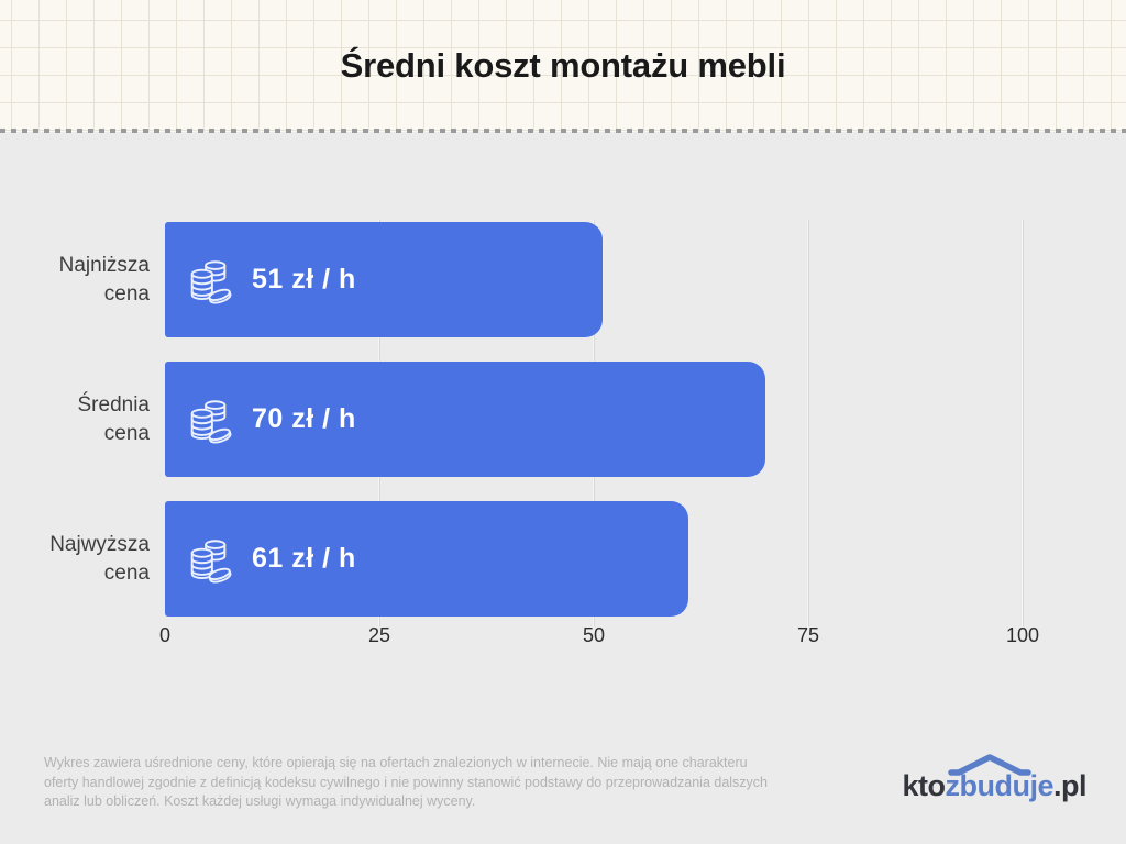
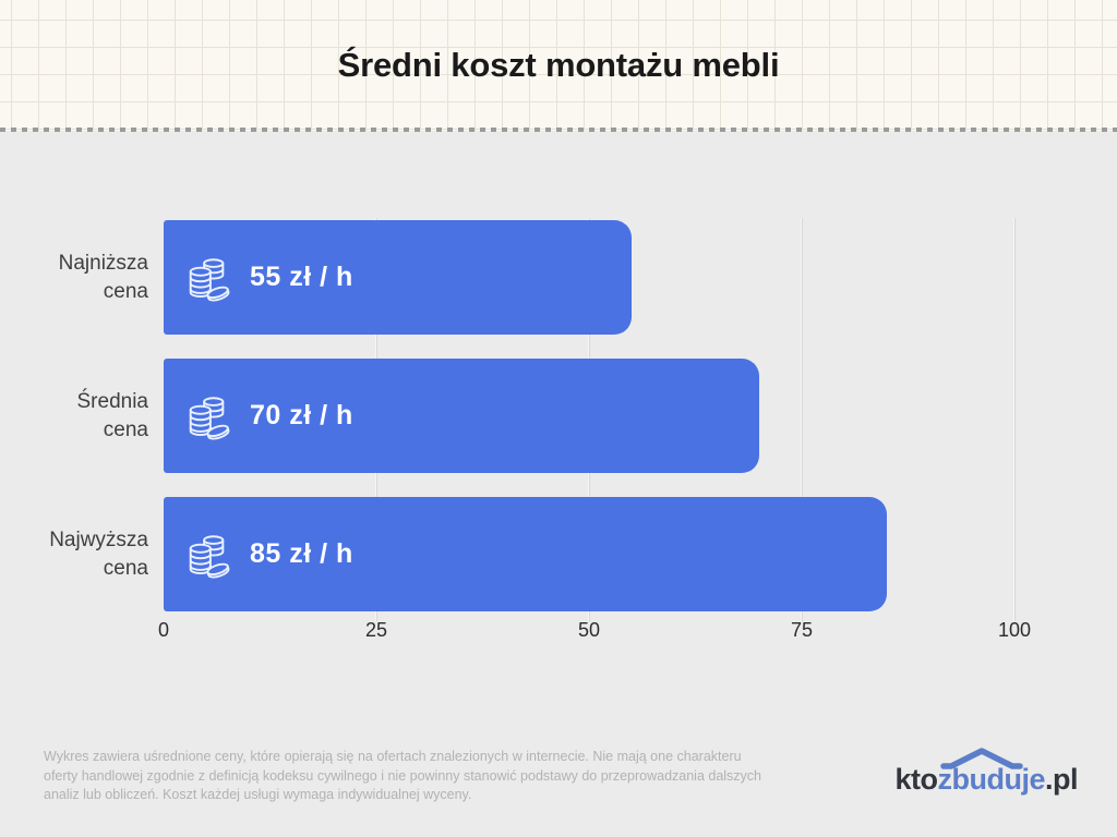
Najniższa cena: 51 -> 55
Najwyższa cena: 61 -> 85
